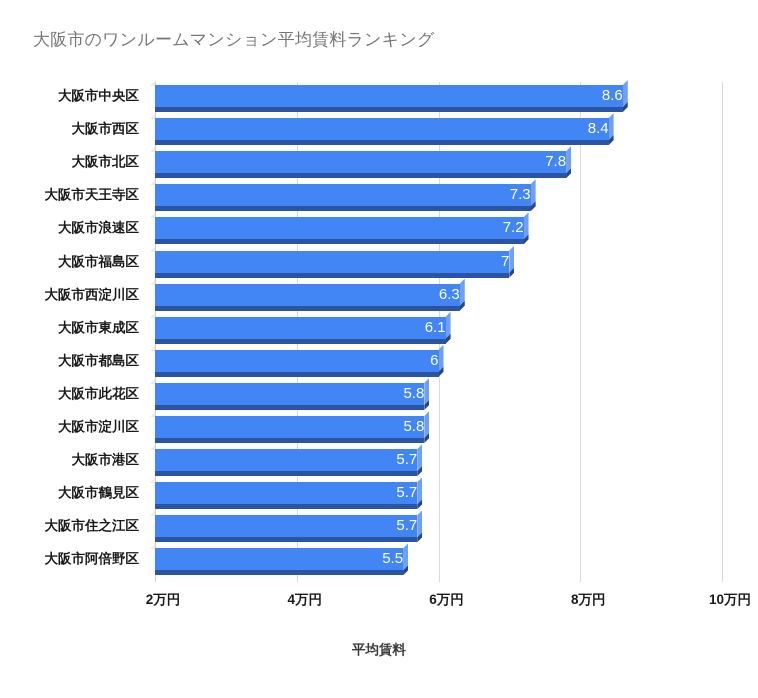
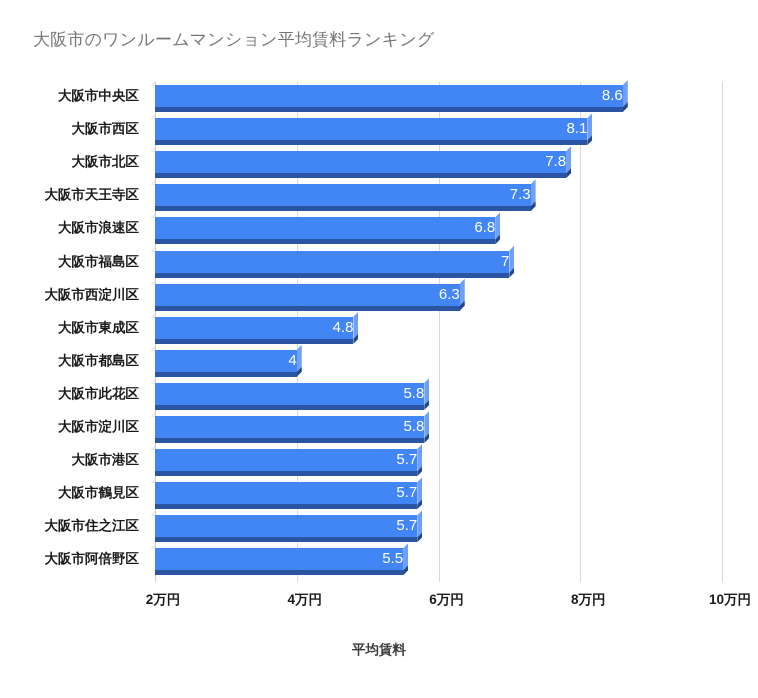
大阪市西区: 8.4 -> 8.1
大阪市浪速区: 7.2 -> 6.8
大阪市東成区: 6.1 -> 4.8
大阪市都島区: 6 -> 4
